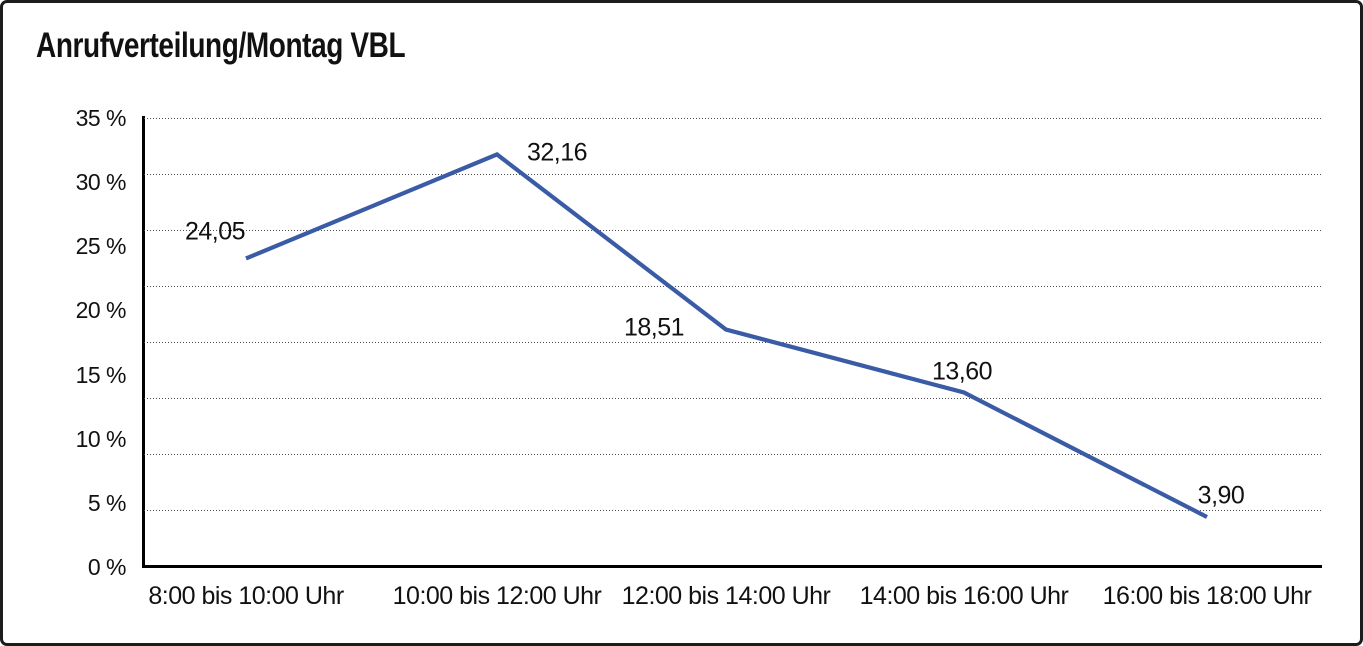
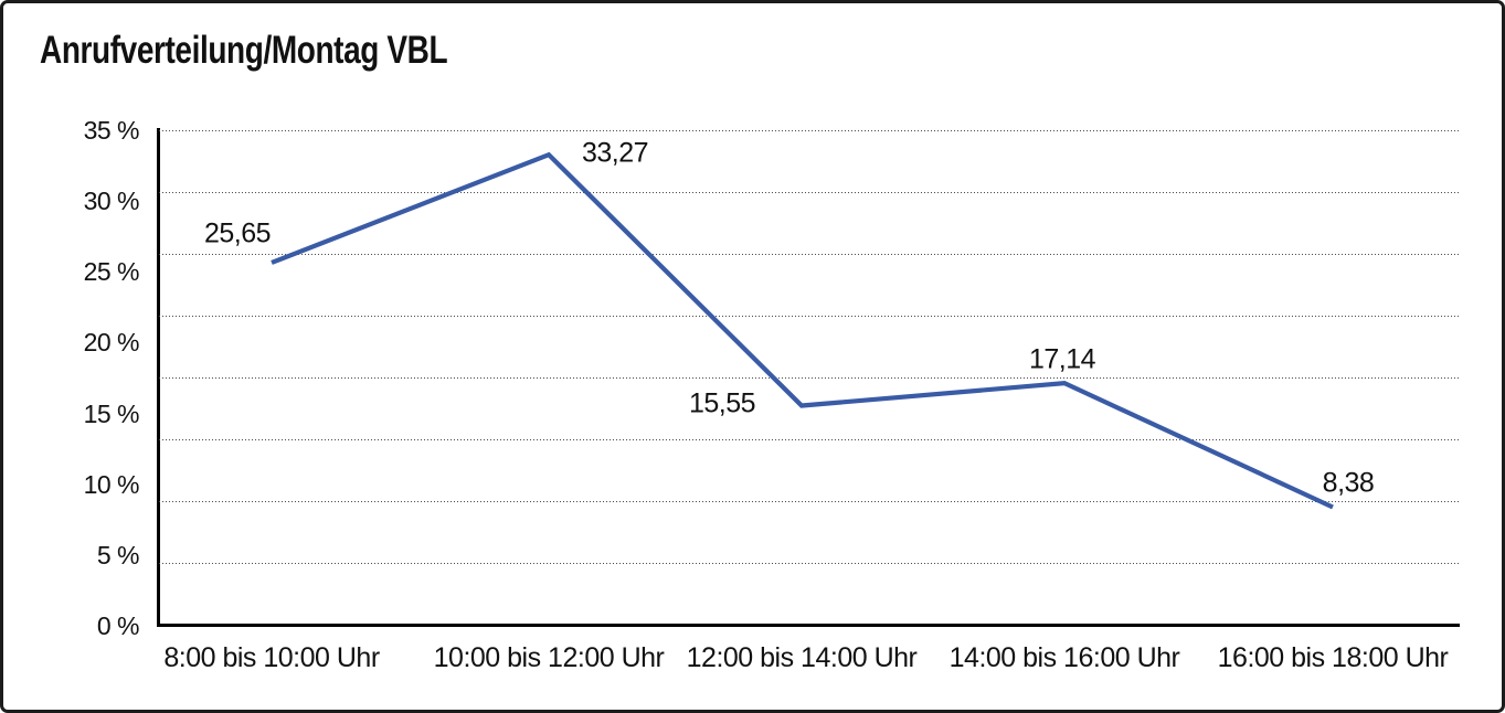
8:00 bis 10:00 Uhr: 24,05 -> 25,65
10:00 bis 12:00 Uhr: 32,16 -> 33,27
12:00 bis 14:00 Uhr: 18,51 -> 15,55
14:00 bis 16:00 Uhr: 13,60 -> 17,14
16:00 bis 18:00 Uhr: 3,90 -> 8,38
